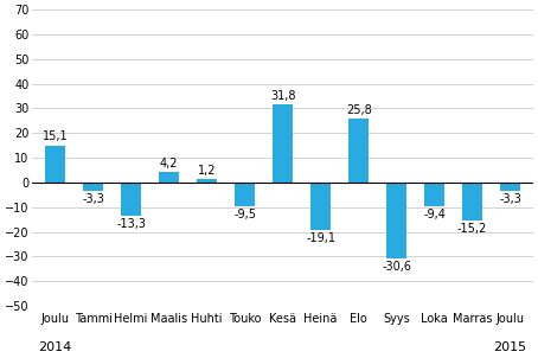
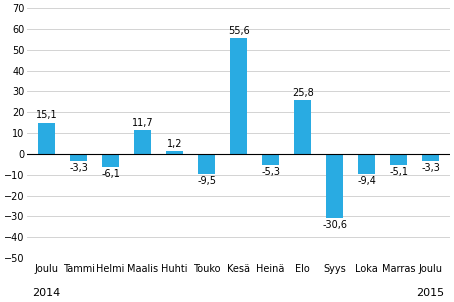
Helmi: -13,3 -> -6,1
Maalis: 4,2 -> 11,7
Kesä: 31,8 -> 55,6
Heinä: -19,1 -> -5,3
Marras: -15,2 -> -5,1
